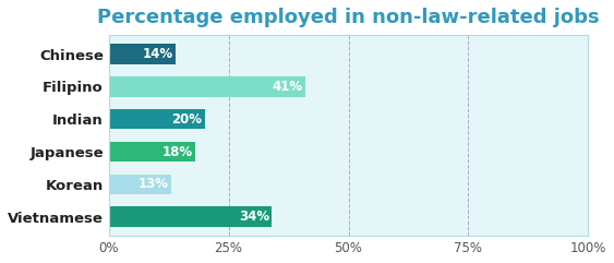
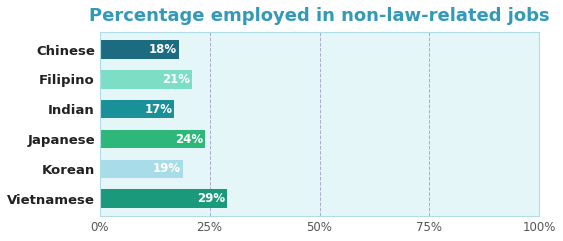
Chinese: 14% -> 18%
Filipino: 41% -> 21%
Indian: 20% -> 17%
Japanese: 18% -> 24%
Korean: 13% -> 19%
Vietnamese: 34% -> 29%
